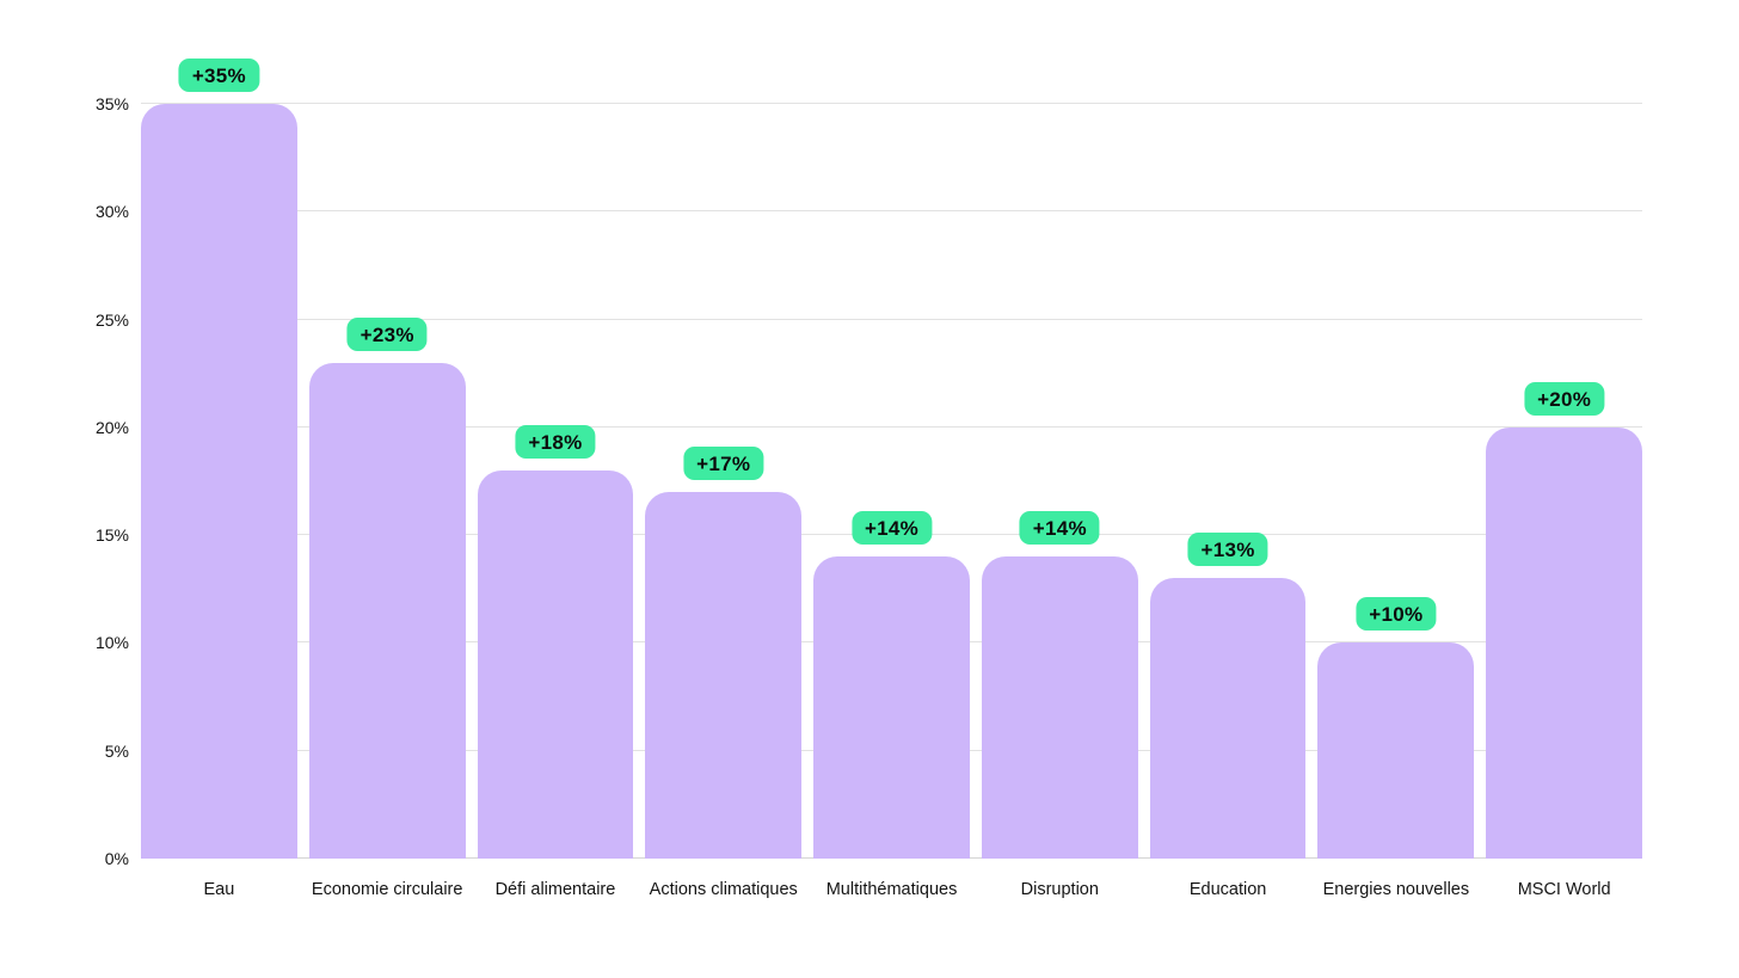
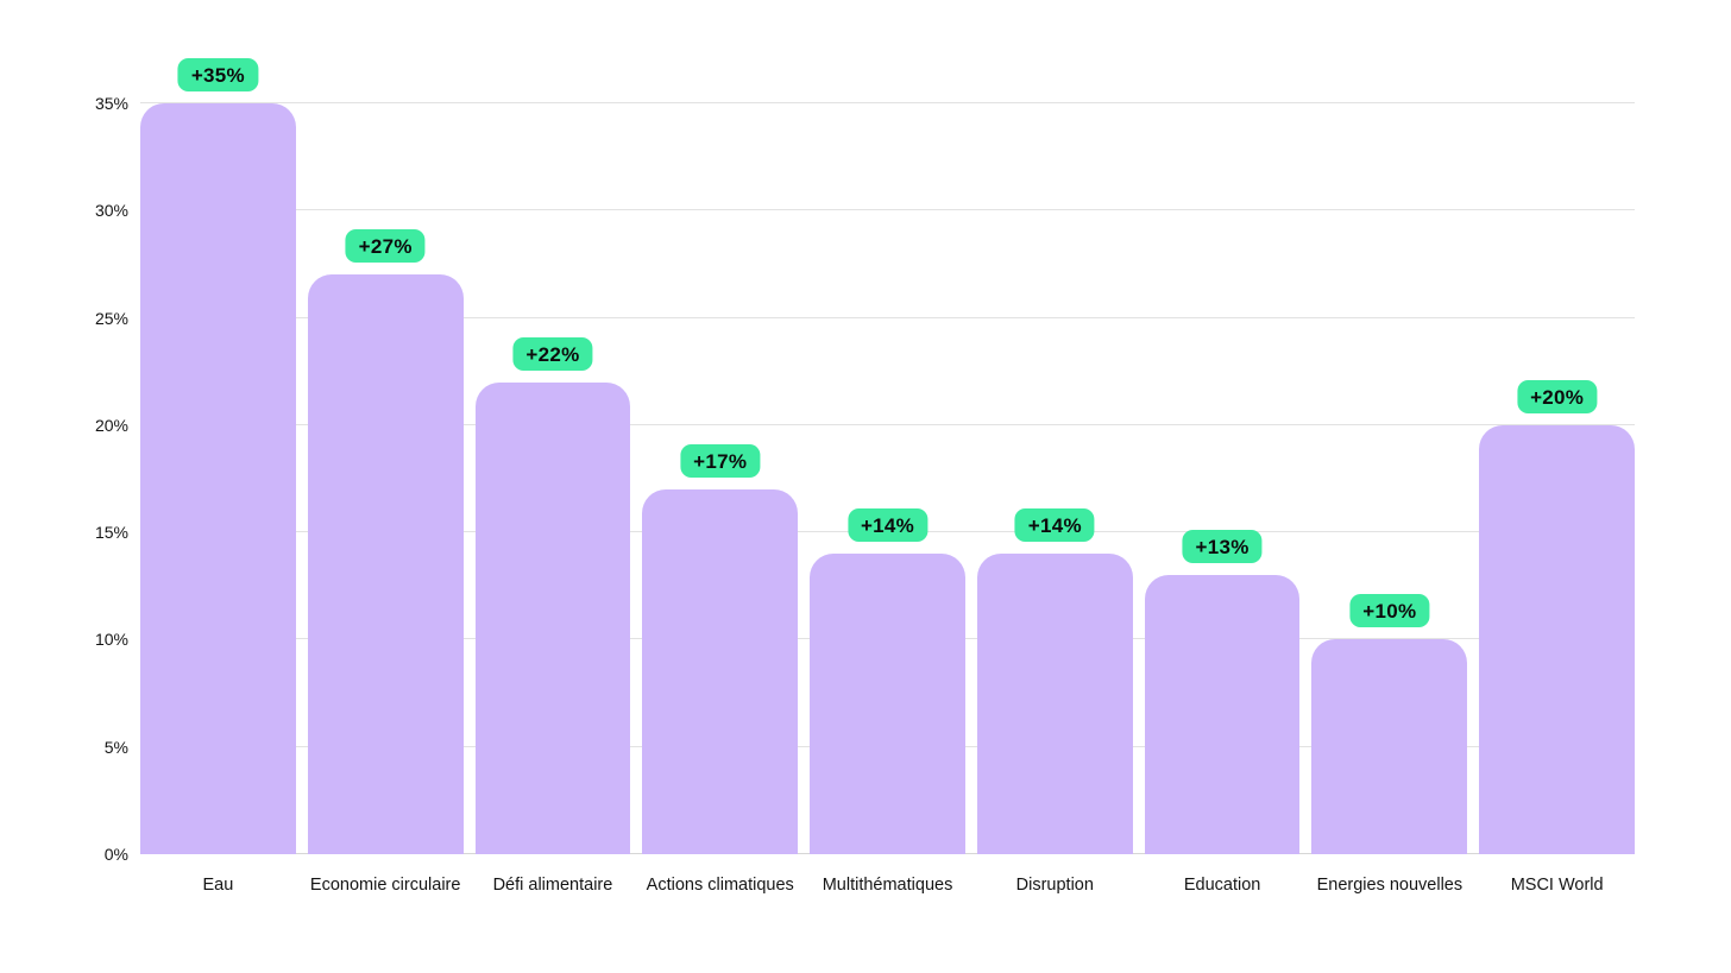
Economie circulaire: +23% -> +27%
Défi alimentaire: +18% -> +22%
